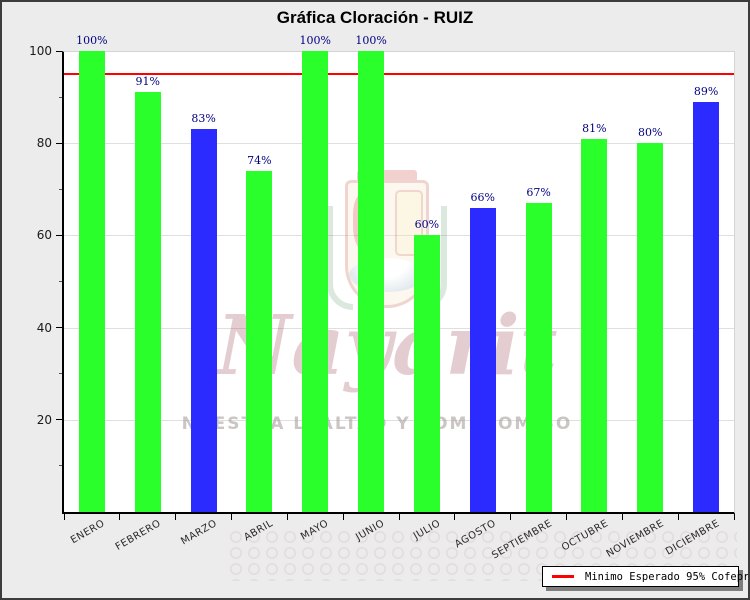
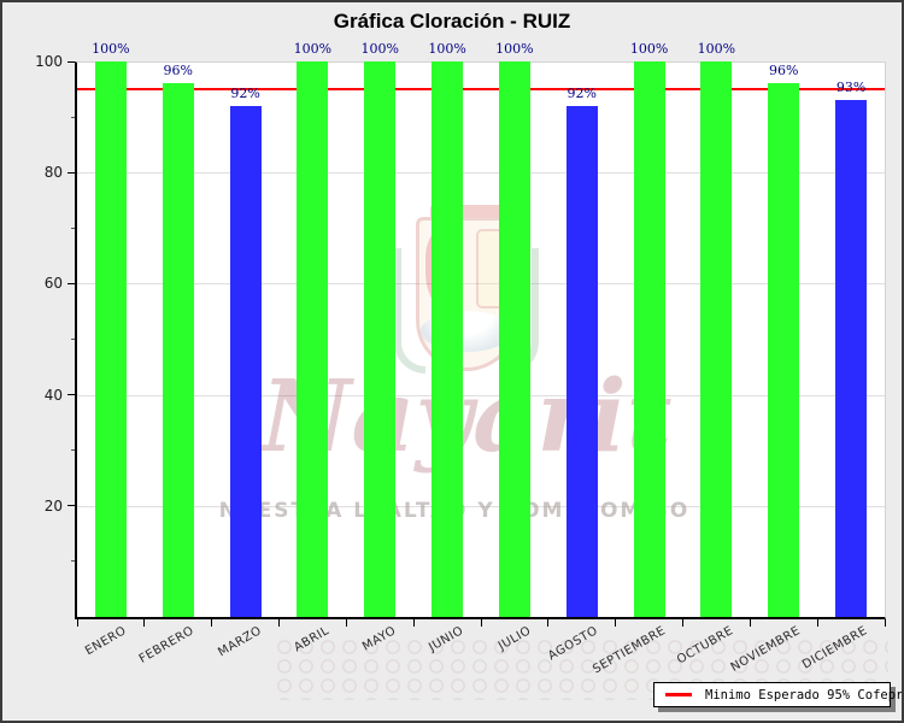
FEBRERO: 91% -> 96%
MARZO: 83% -> 92%
ABRIL: 74% -> 100%
JULIO: 60% -> 100%
AGOSTO: 66% -> 92%
SEPTIEMBRE: 67% -> 100%
OCTUBRE: 81% -> 100%
NOVIEMBRE: 80% -> 96%
DICIEMBRE: 89% -> 93%
